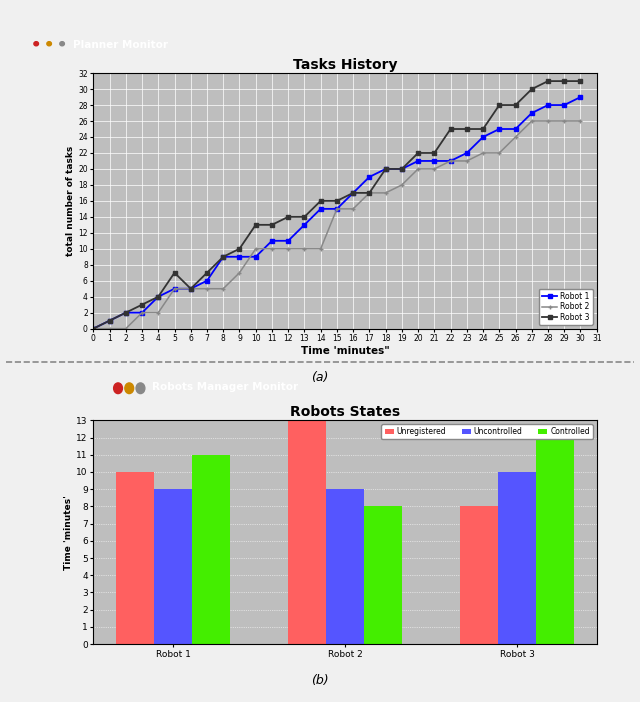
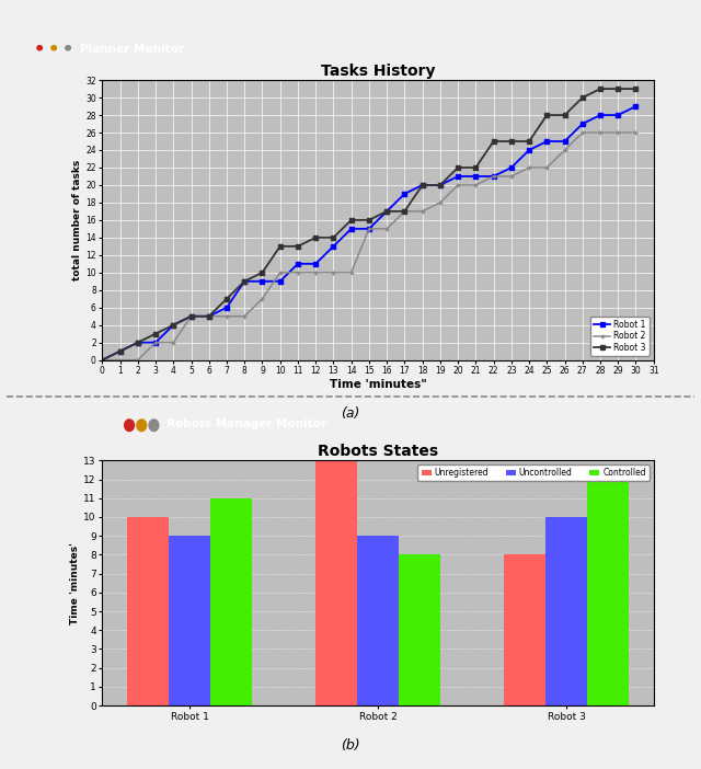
Tasks History/Robot 3/5: 7 -> 5
